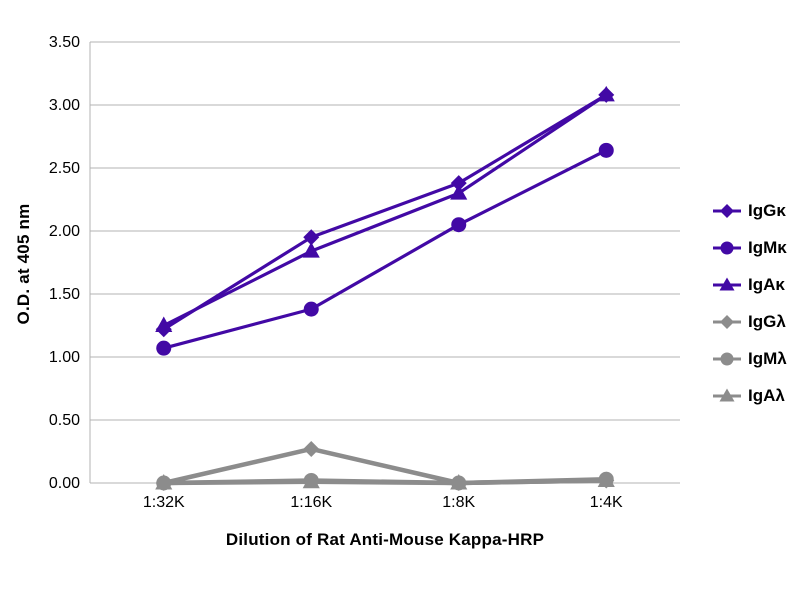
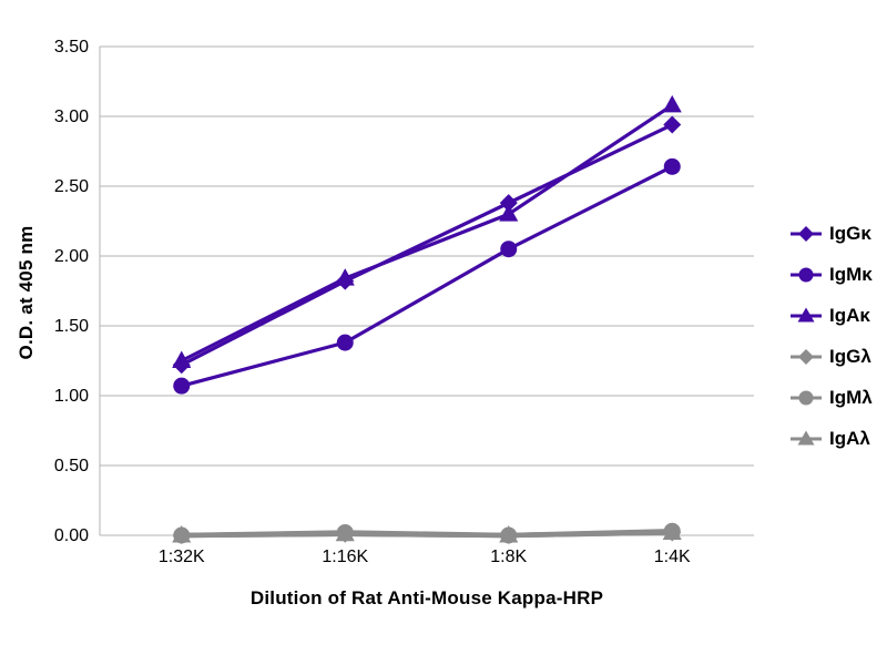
IgGκ/1:16K: 1.95 -> 1.82
IgGλ/1:16K: 0.27 -> 0.01
IgGκ/1:4K: 3.08 -> 2.94
